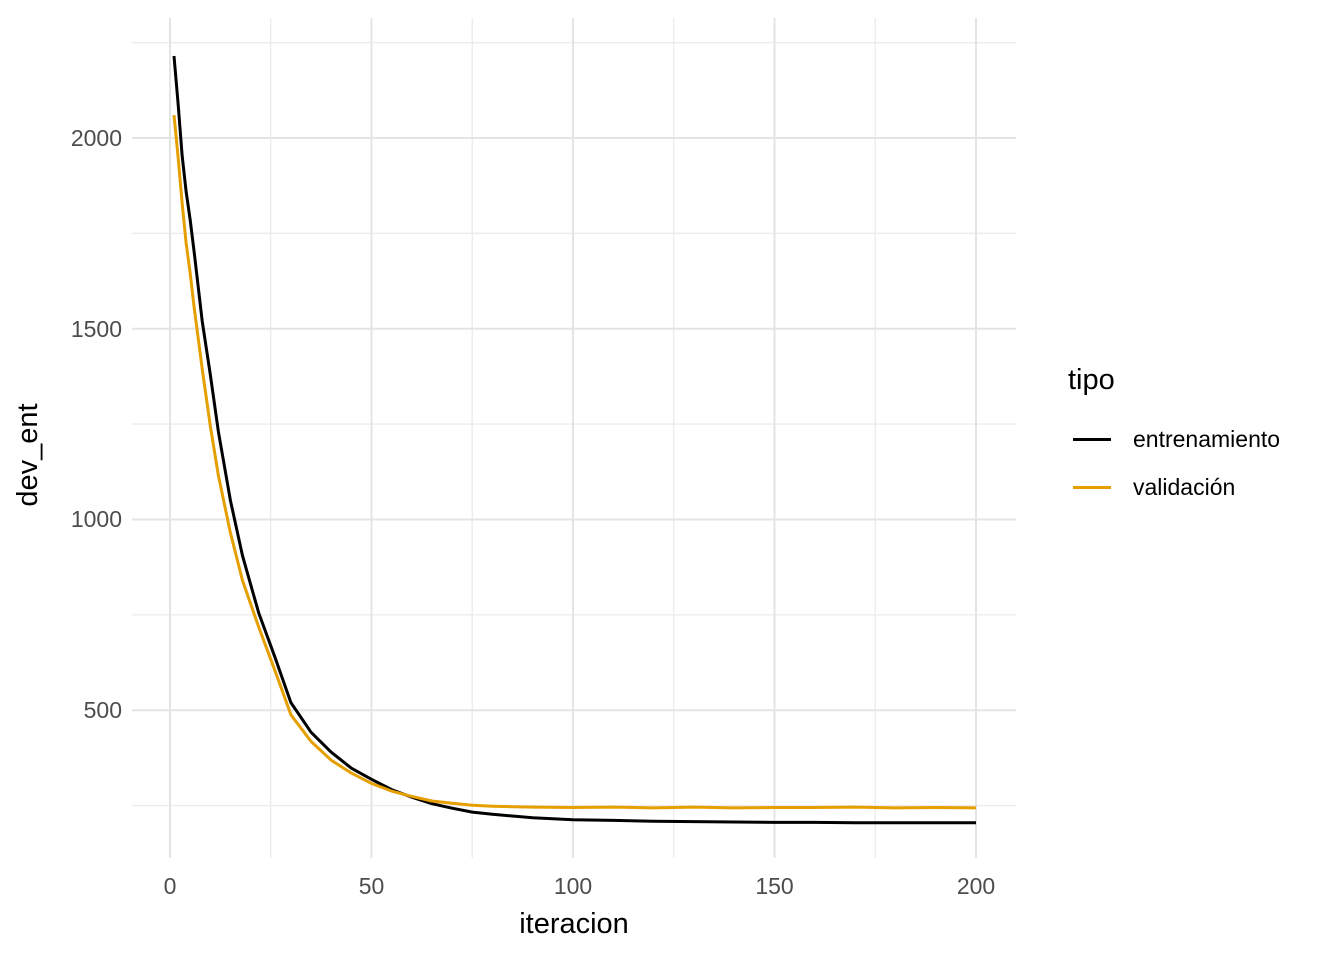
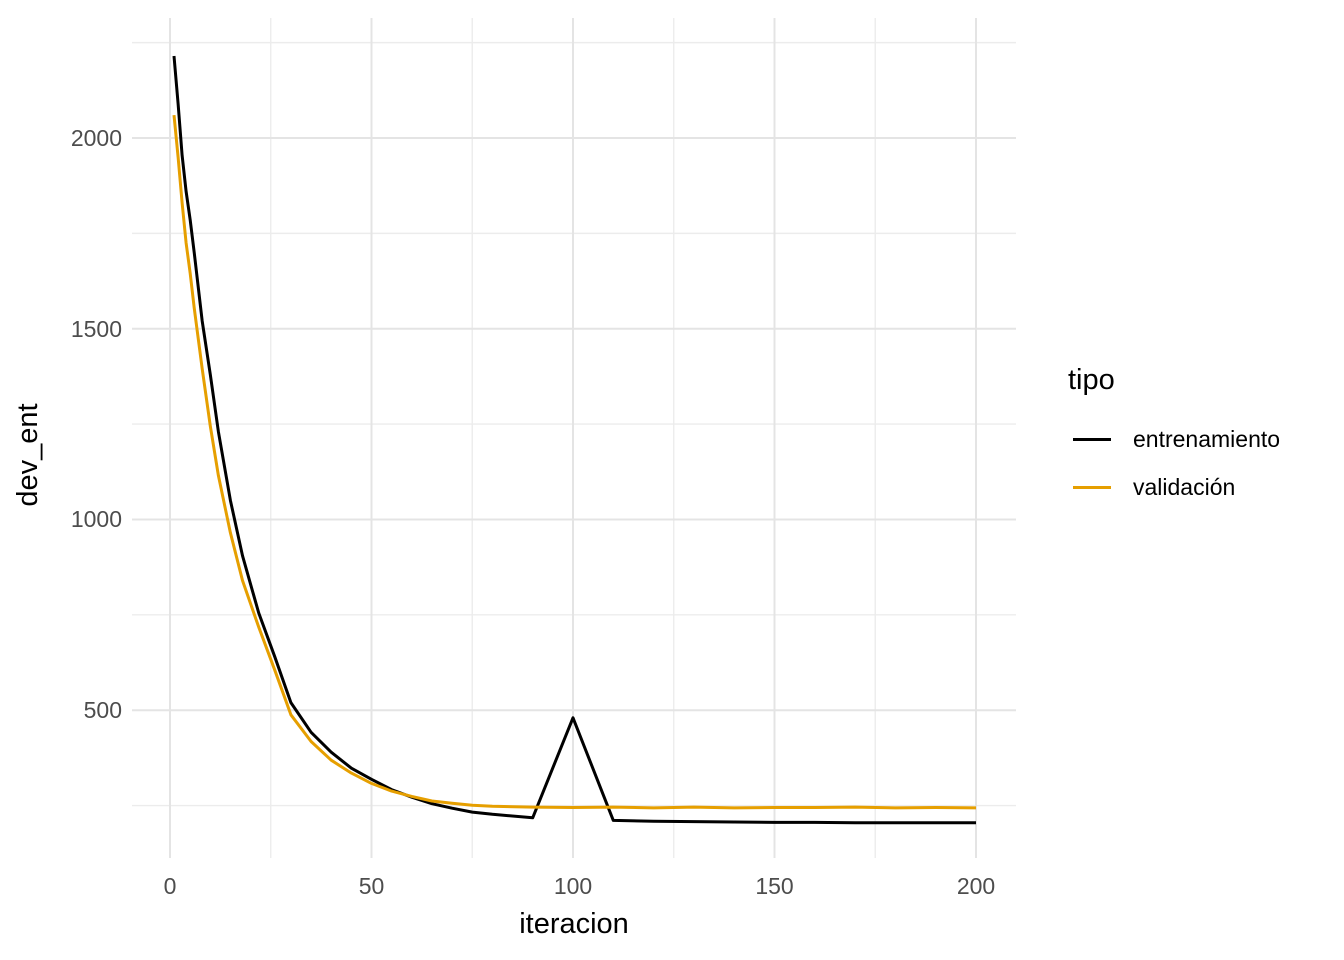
entrenamiento/100: 210 -> 480
